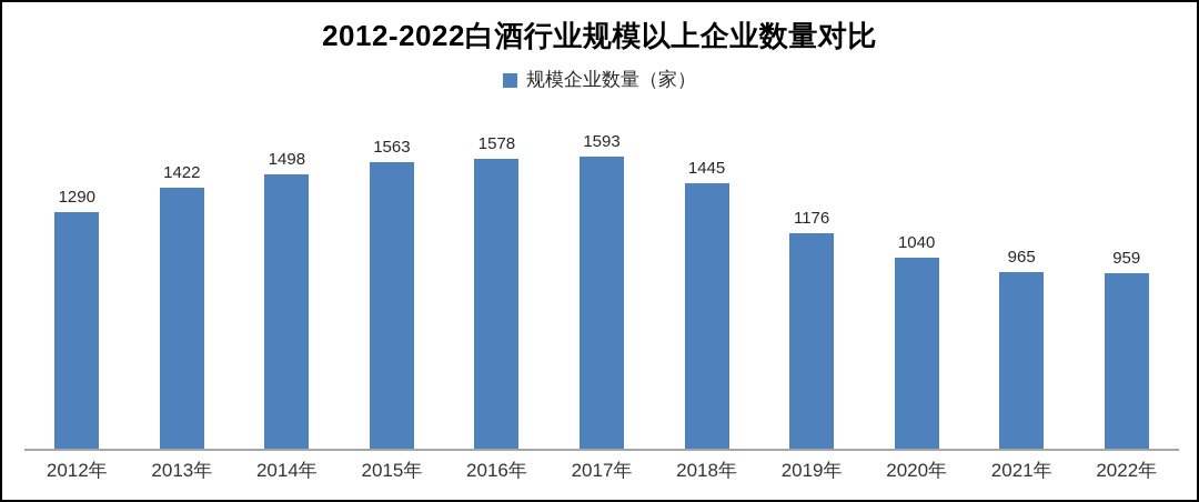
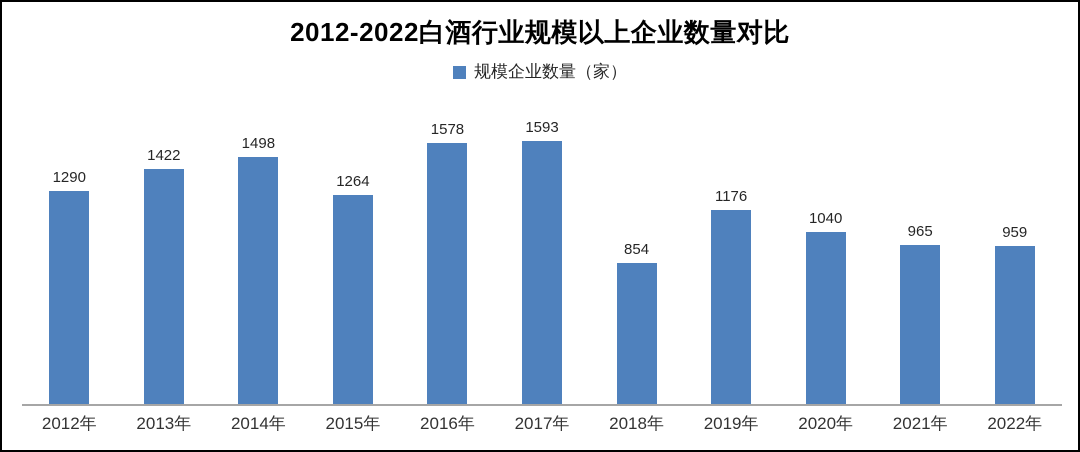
2015年: 1563 -> 1264
2018年: 1445 -> 854
